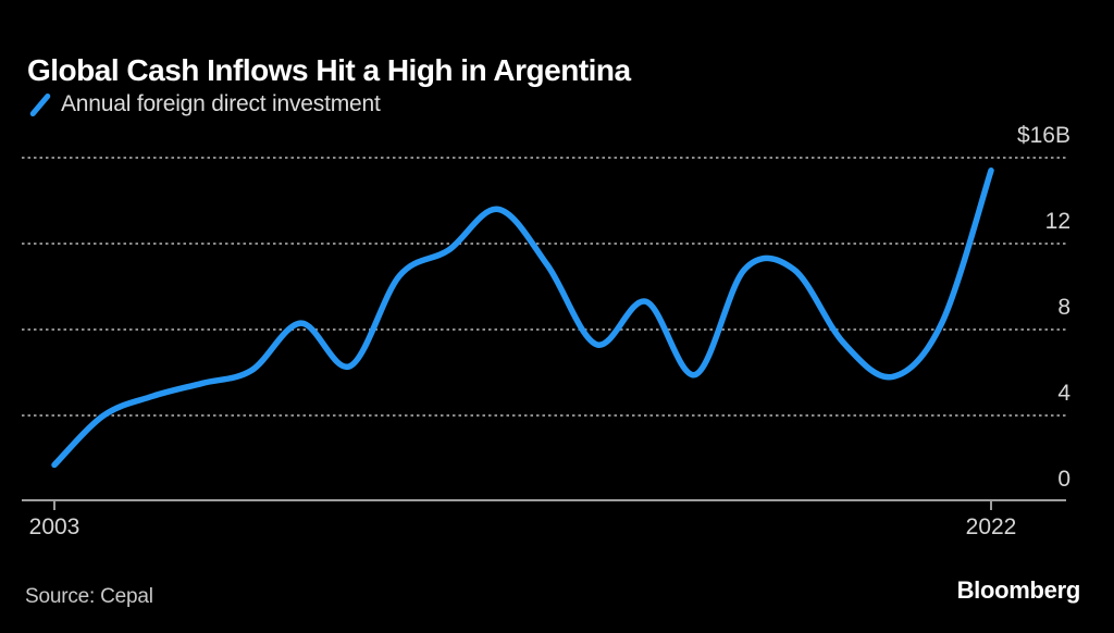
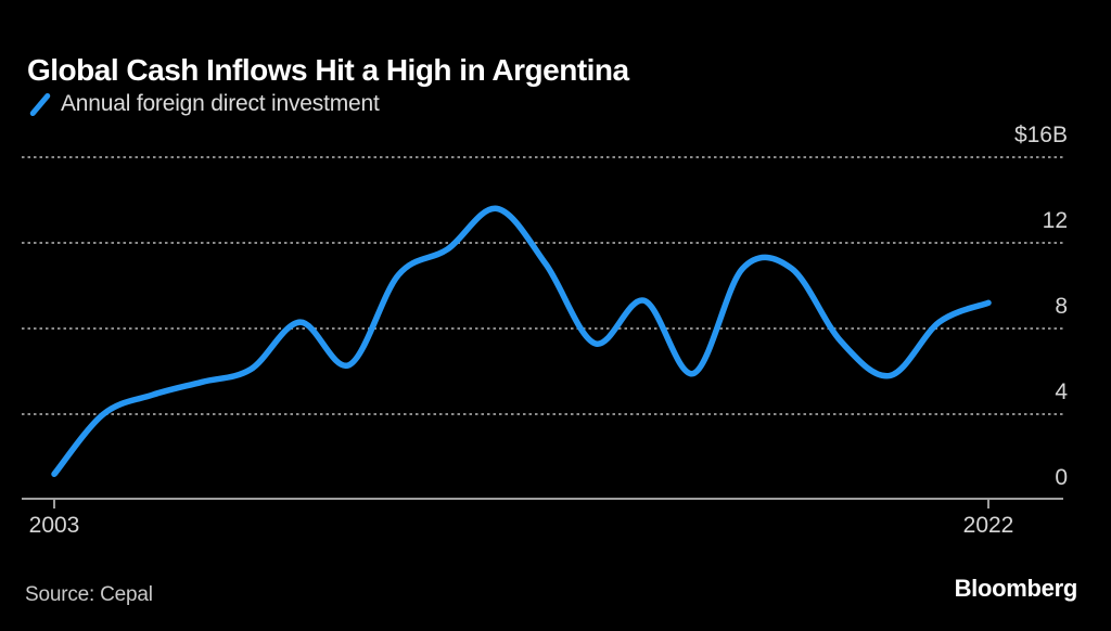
2003: $1.7B -> $1.2B
2022: $15.4B -> $9.2B
